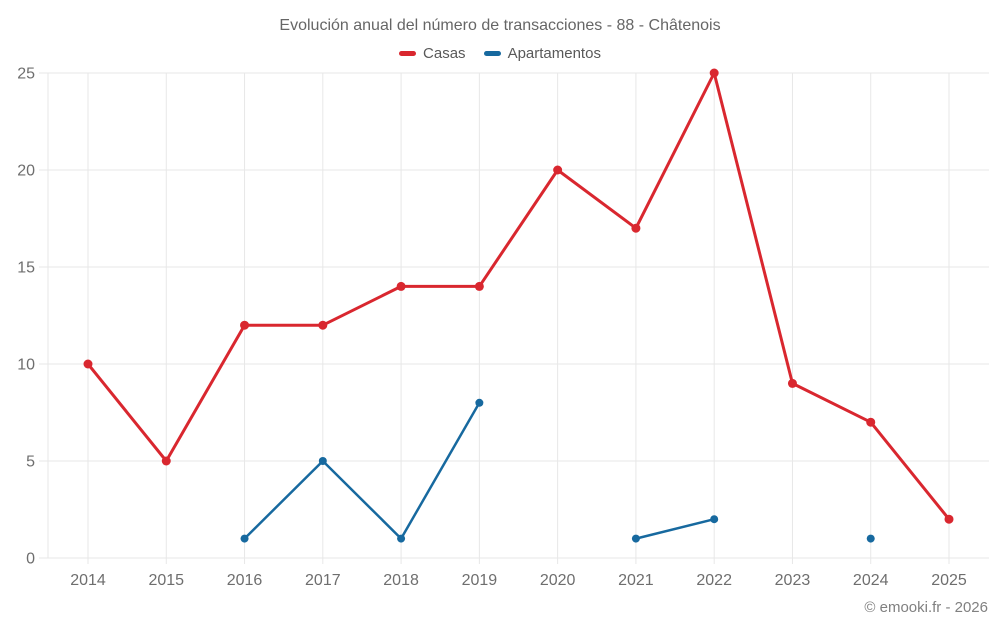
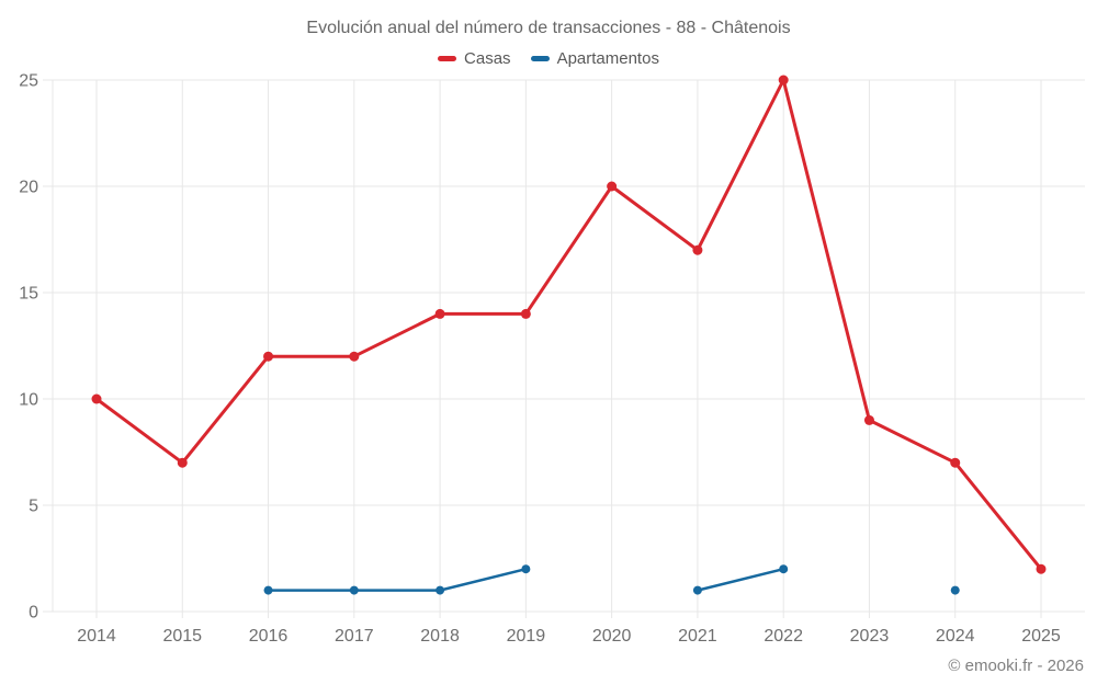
Casas/2015: 5 -> 7
Apartamentos/2017: 5 -> 1
Apartamentos/2019: 8 -> 2
